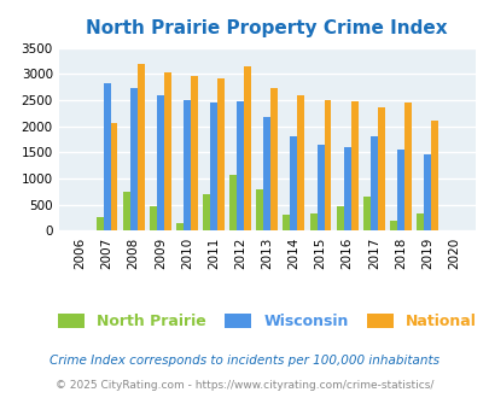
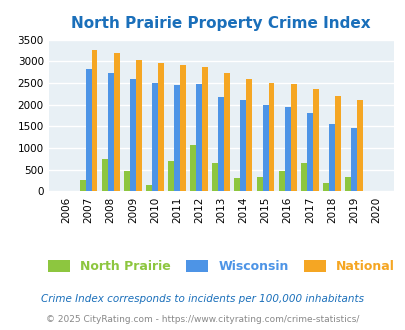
National/2007: 2050 -> 3250
National/2012: 3150 -> 2860
North Prairie/2013: 800 -> 660
Wisconsin/2014: 1800 -> 2100
Wisconsin/2015: 1650 -> 1990
Wisconsin/2016: 1600 -> 1940
National/2018: 2450 -> 2200
